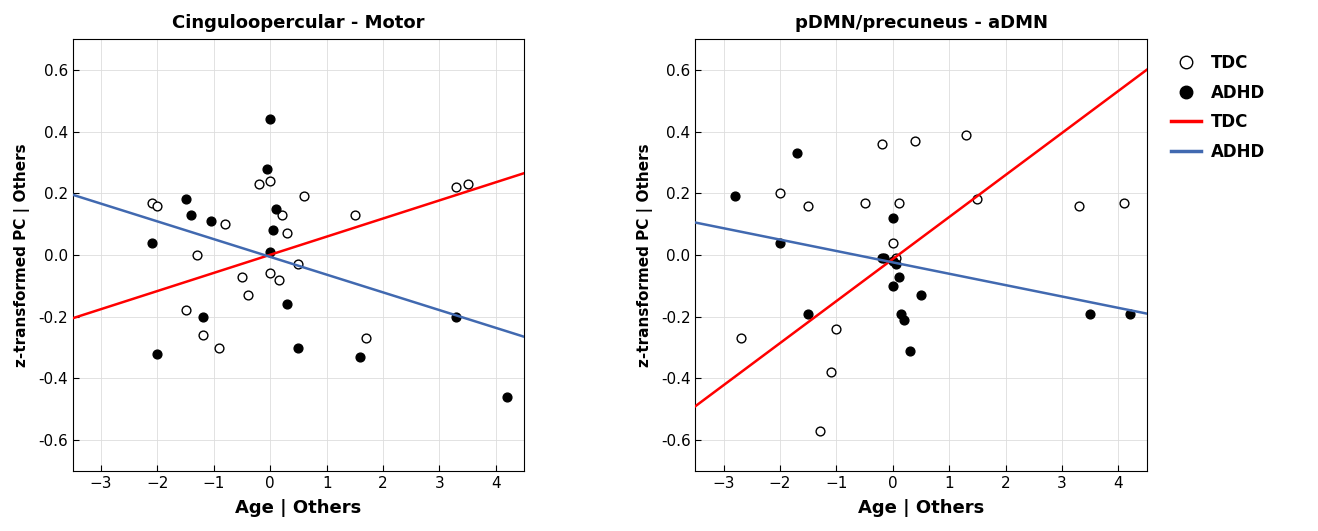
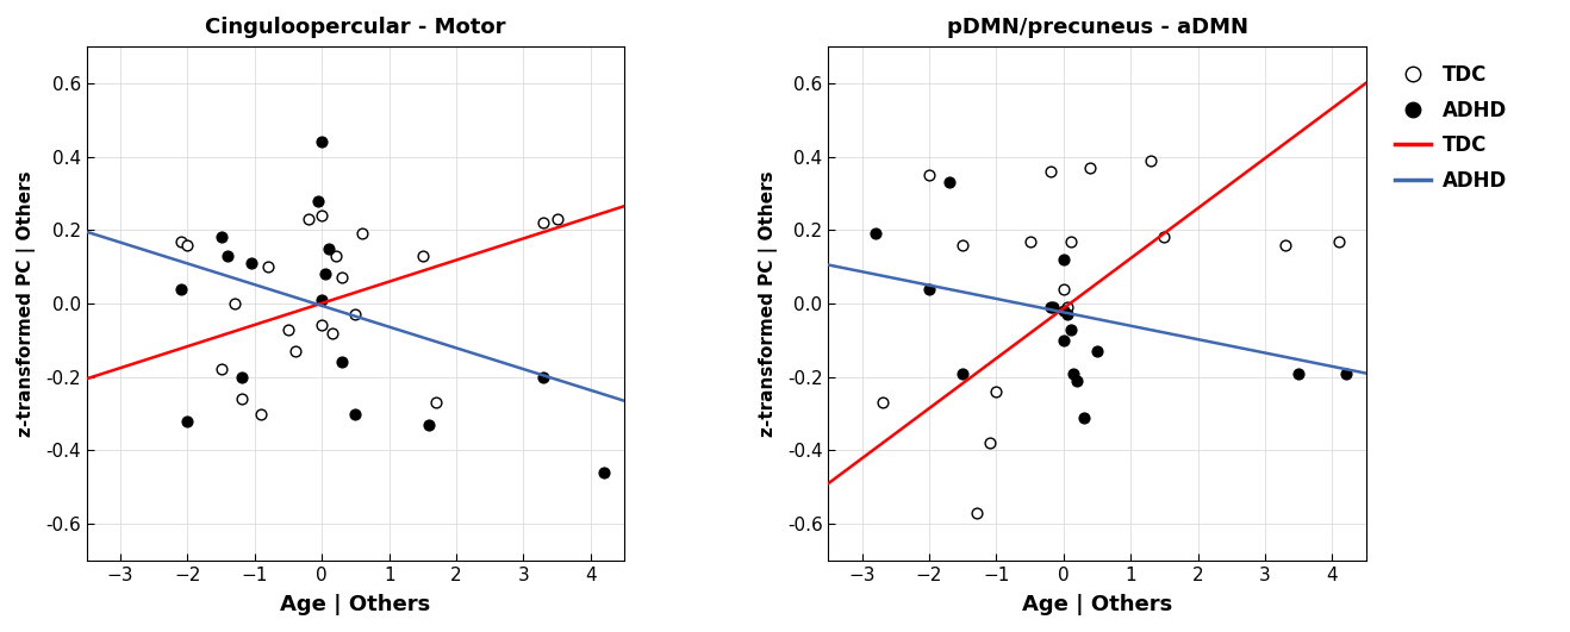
pDMN/precuneus - aDMN/TDC/−2: 0.20 -> 0.35
